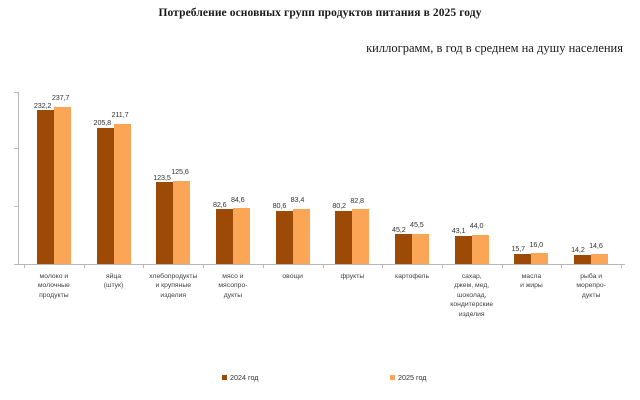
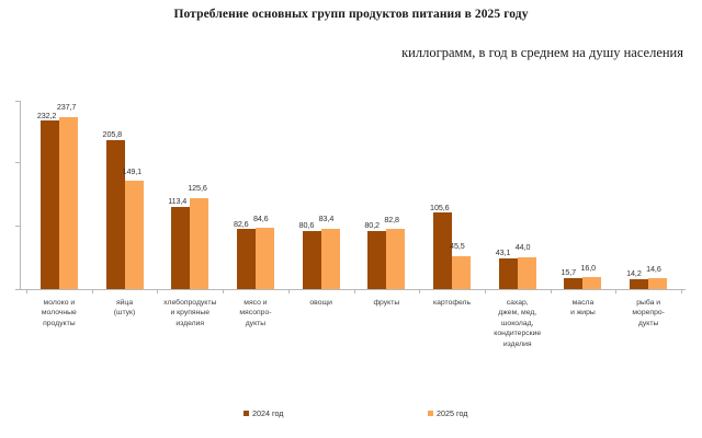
2025 год/яйца (штук): 211,7 -> 149,1
2024 год/хлебопродукты и крупяные изделия: 123,5 -> 113,4
2024 год/картофель: 45,2 -> 105,6
